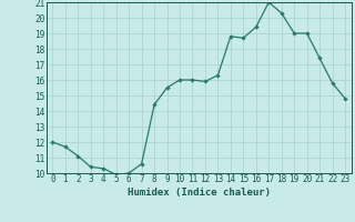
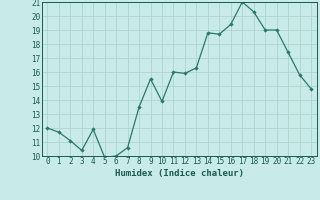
4: 10.3 -> 11.9
8: 14.4 -> 13.5
10: 16.0 -> 13.9
